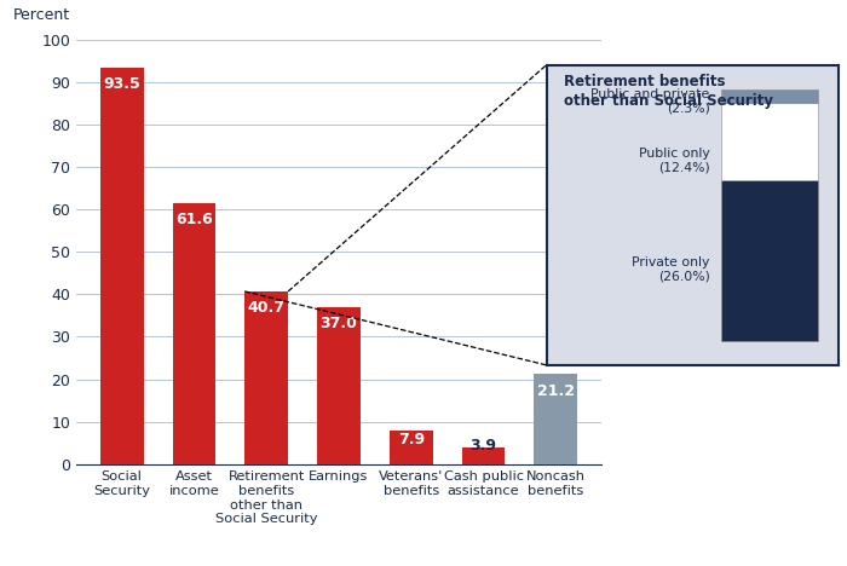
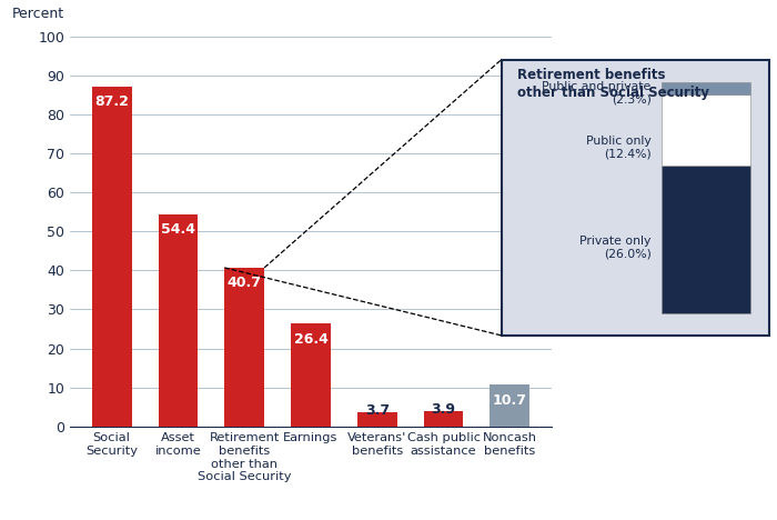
Social Security: 93.5 -> 87.2
Asset income: 61.6 -> 54.4
Earnings: 37.0 -> 26.4
Veterans' benefits: 7.9 -> 3.7
Noncash benefits: 21.2 -> 10.7
